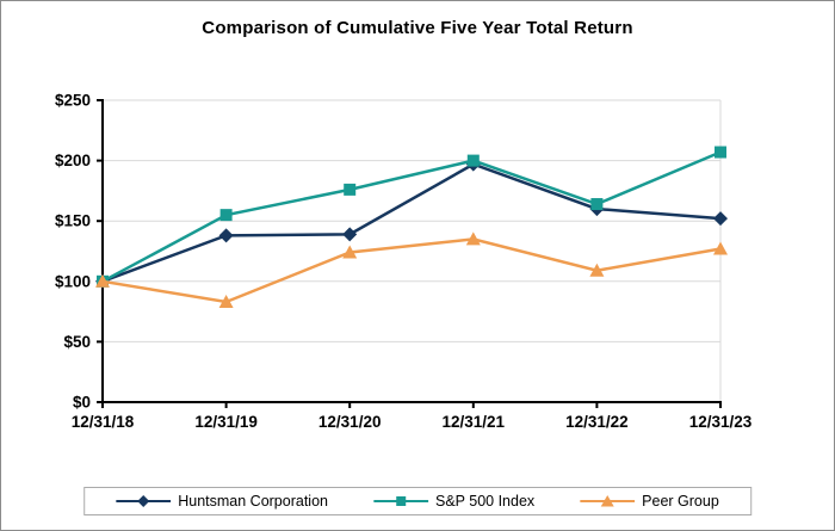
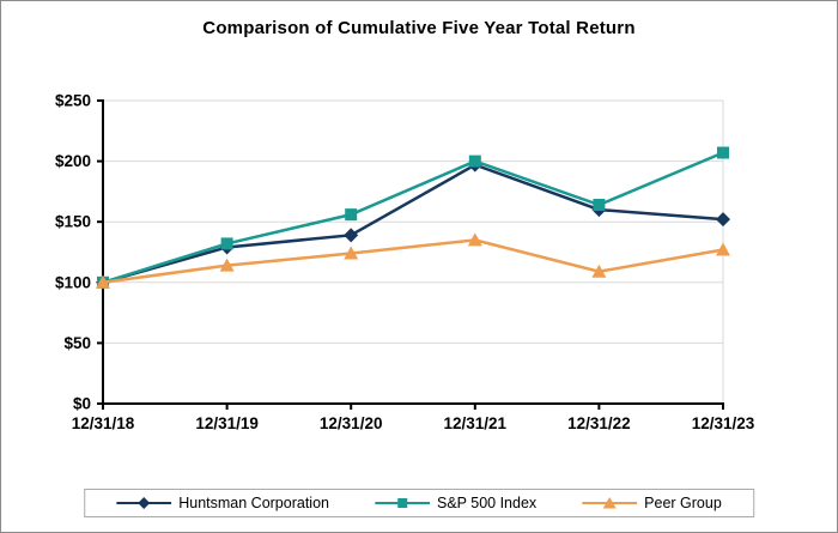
Huntsman Corporation/12/31/19: $138 -> $129
S&P 500 Index/12/31/19: $155 -> $132
Peer Group/12/31/19: $83 -> $114
S&P 500 Index/12/31/20: $176 -> $156
